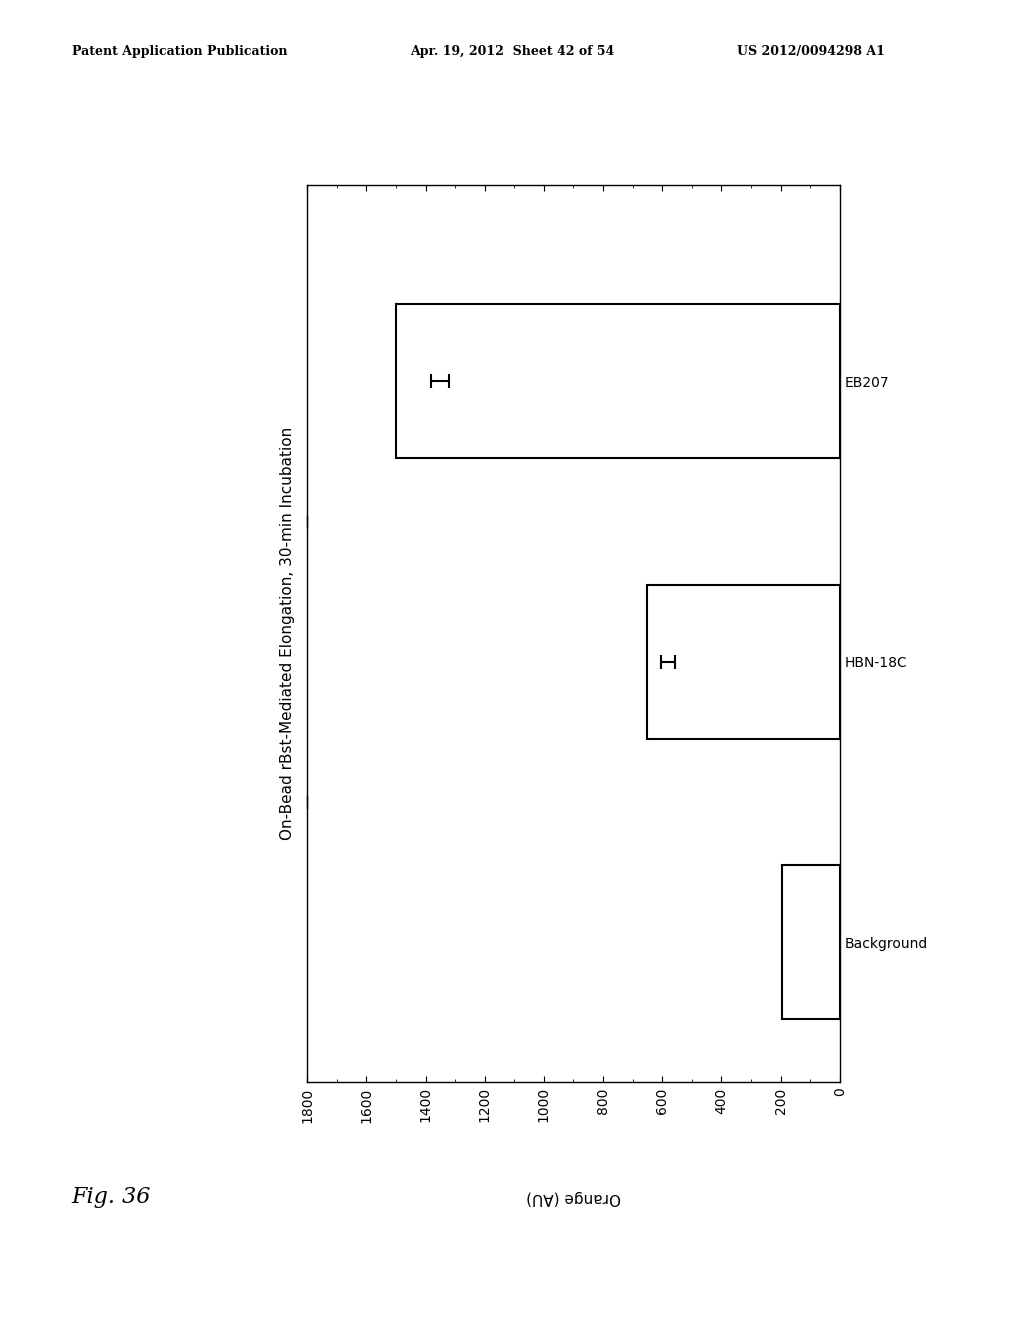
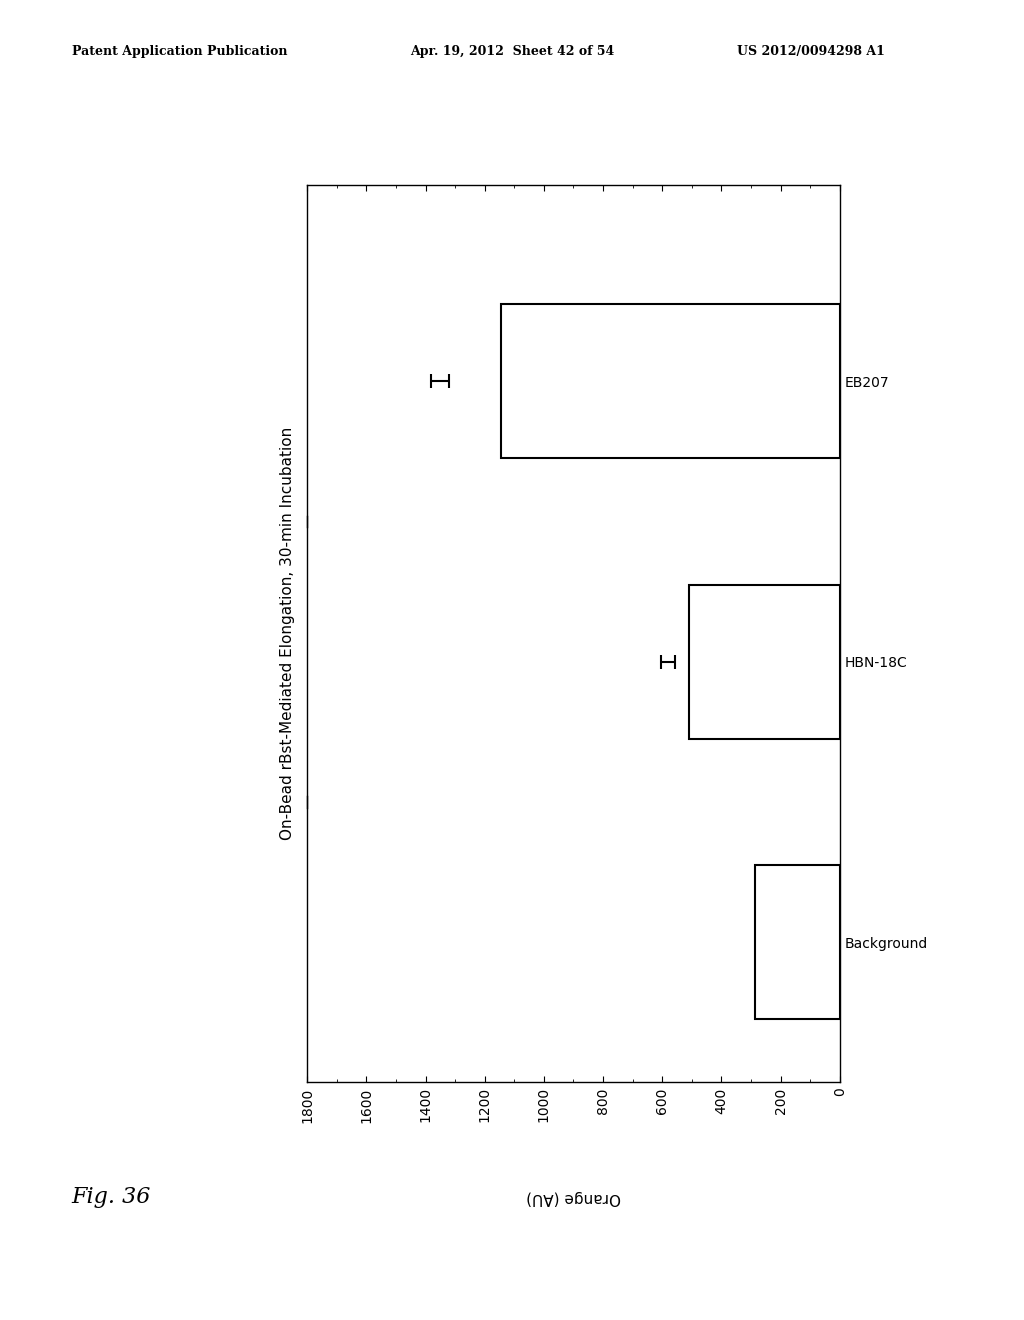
EB207: 1500 -> 1145
HBN-18C: 650 -> 510
Background: 195 -> 285
